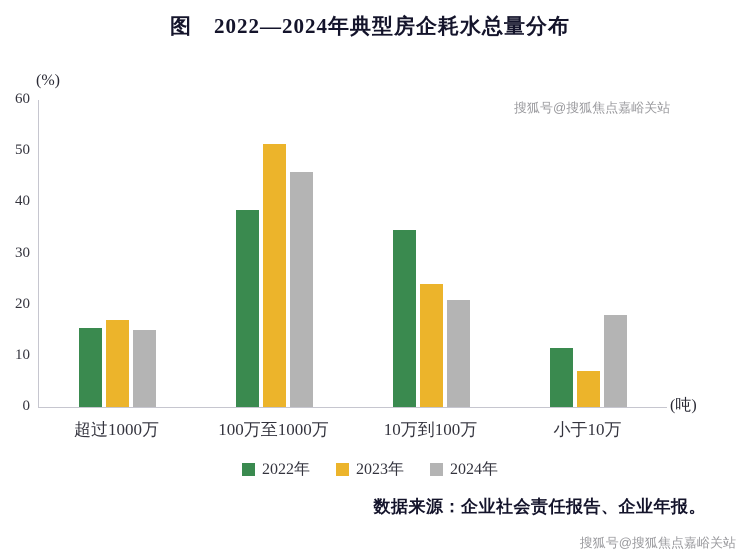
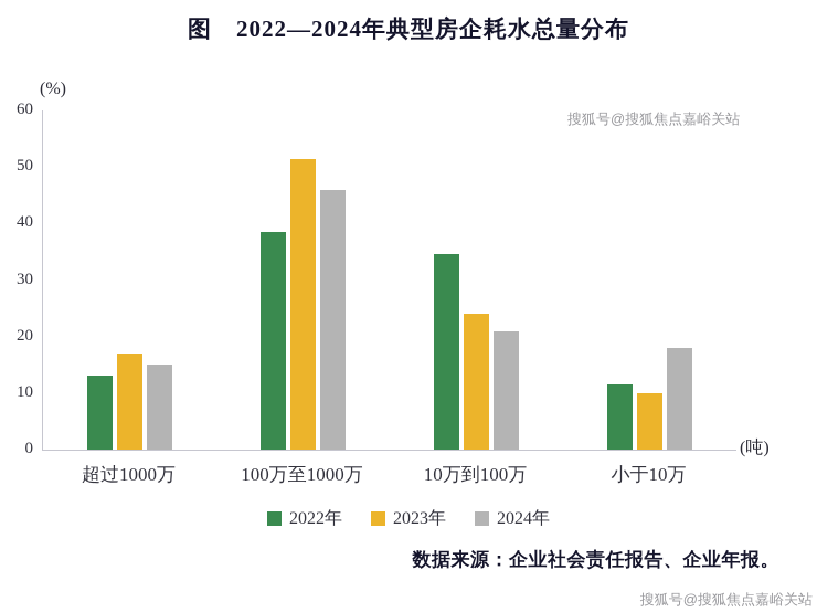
2022年/超过1000万: 16 -> 13
2023年/小于10万: 7 -> 10
